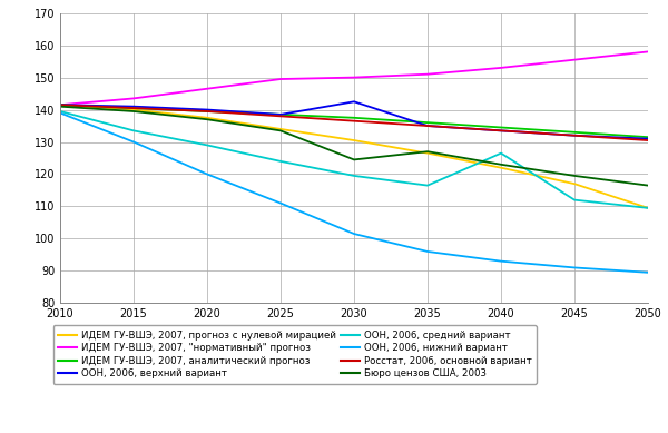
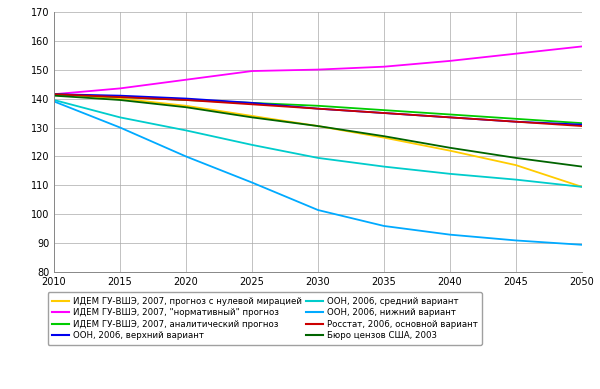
ООН, 2006, верхний вариант/2030: 142.5 -> 136.5
Бюро цензов США, 2003/2030: 124.5 -> 130.5
ООН, 2006, средний вариант/2040: 126.5 -> 114.0
